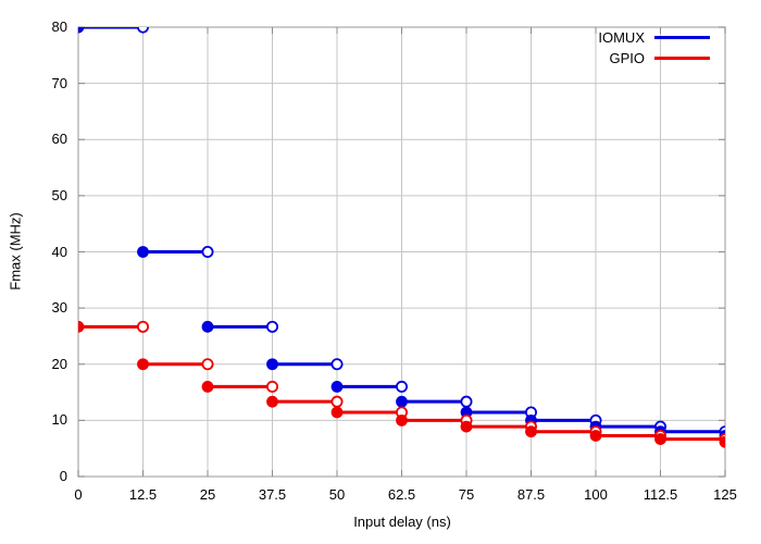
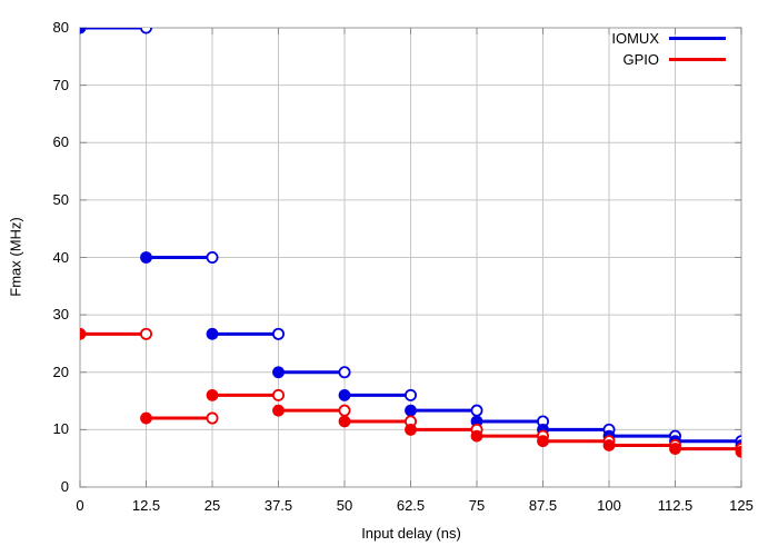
GPIO/12.5: 20 -> 12
